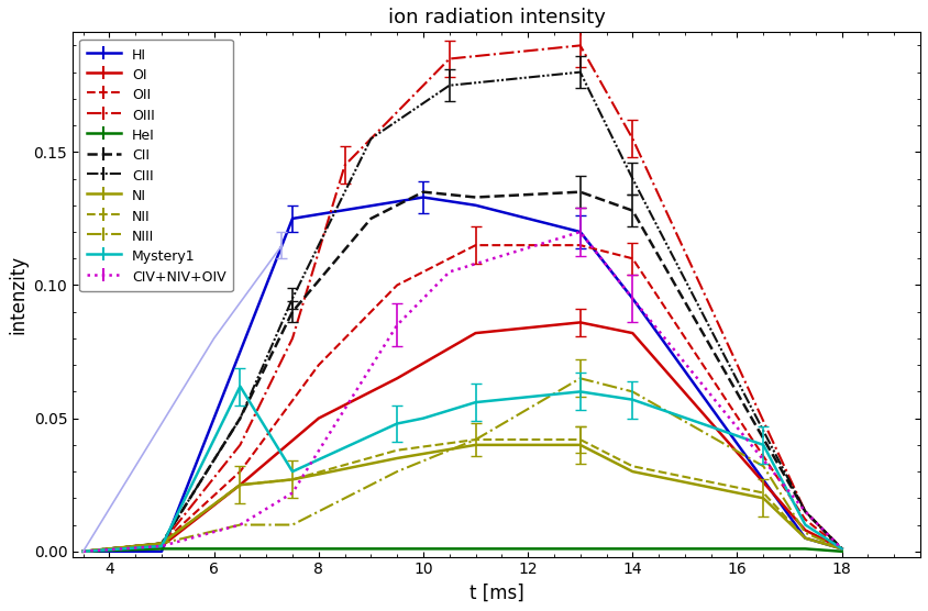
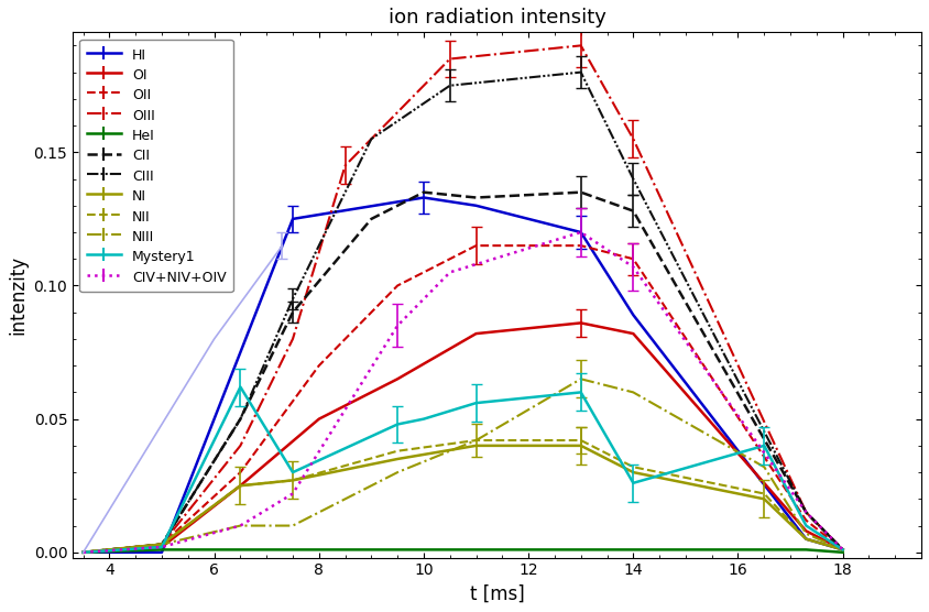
HI/14: 0.095 -> 0.089
Mystery1/14: 0.057 -> 0.026
CIV+NIV+OIV/14: 0.095 -> 0.107
